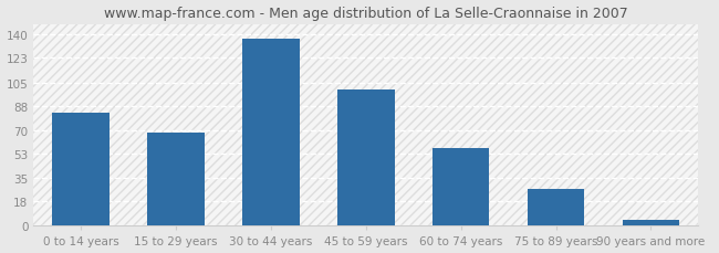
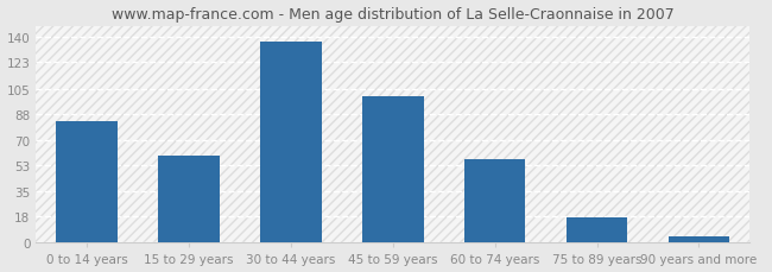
15 to 29 years: 68 -> 59
75 to 89 years: 27 -> 17
